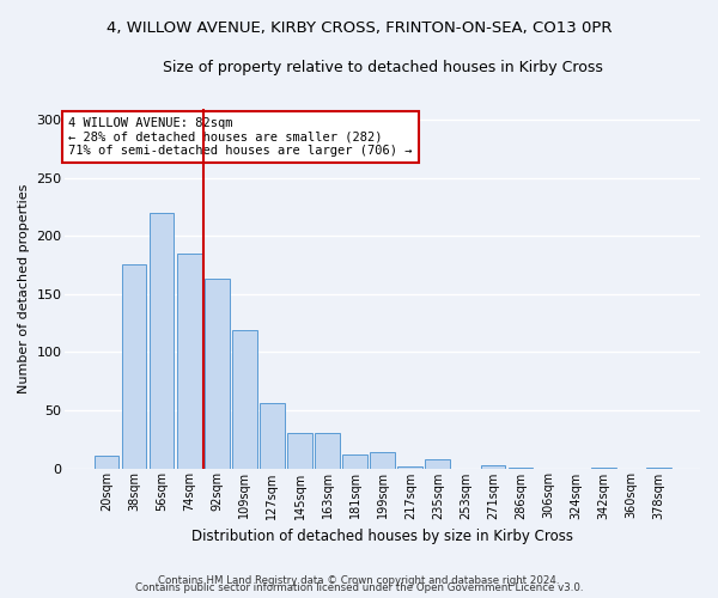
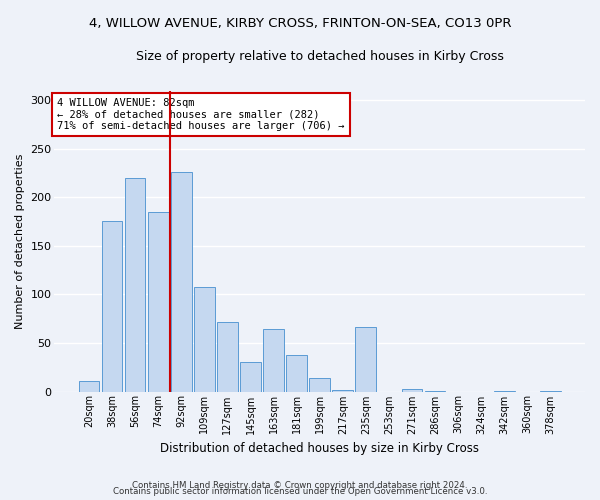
92sqm: 163 -> 226
109sqm: 119 -> 108
127sqm: 56 -> 72
163sqm: 30 -> 64
181sqm: 12 -> 38
235sqm: 8 -> 66
